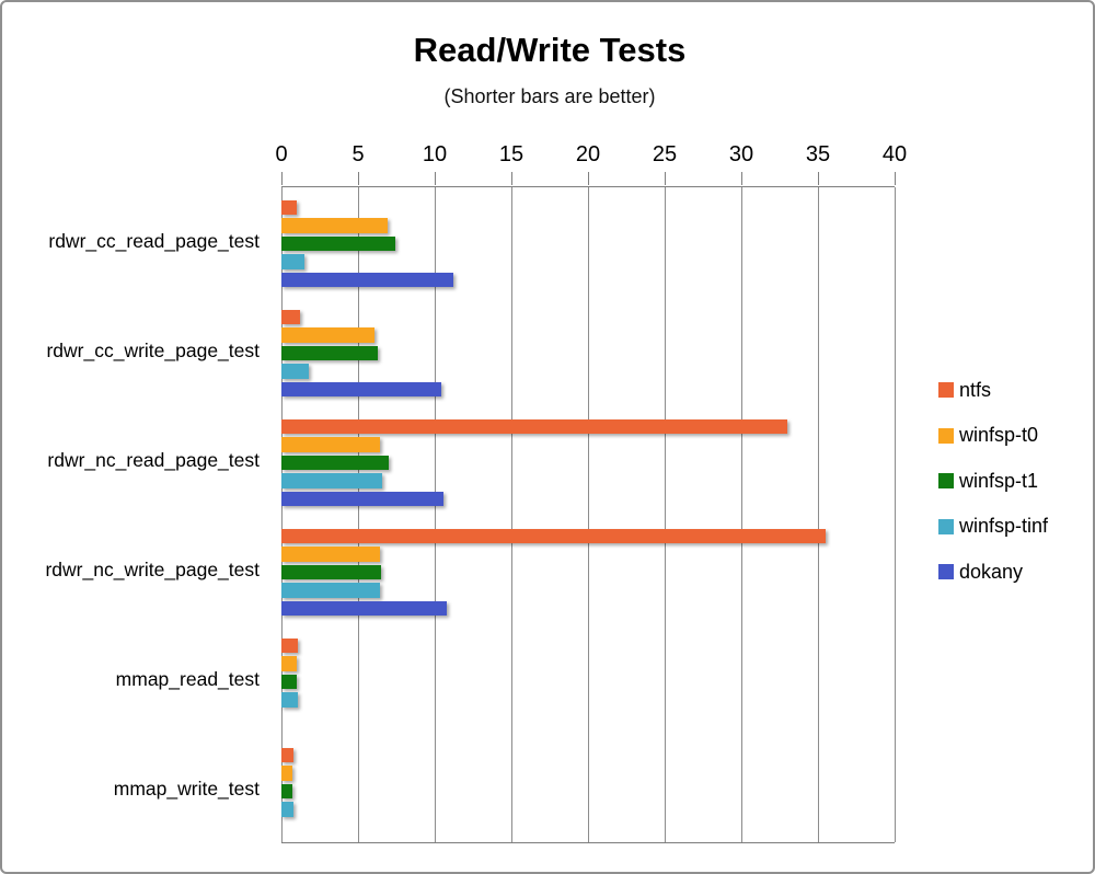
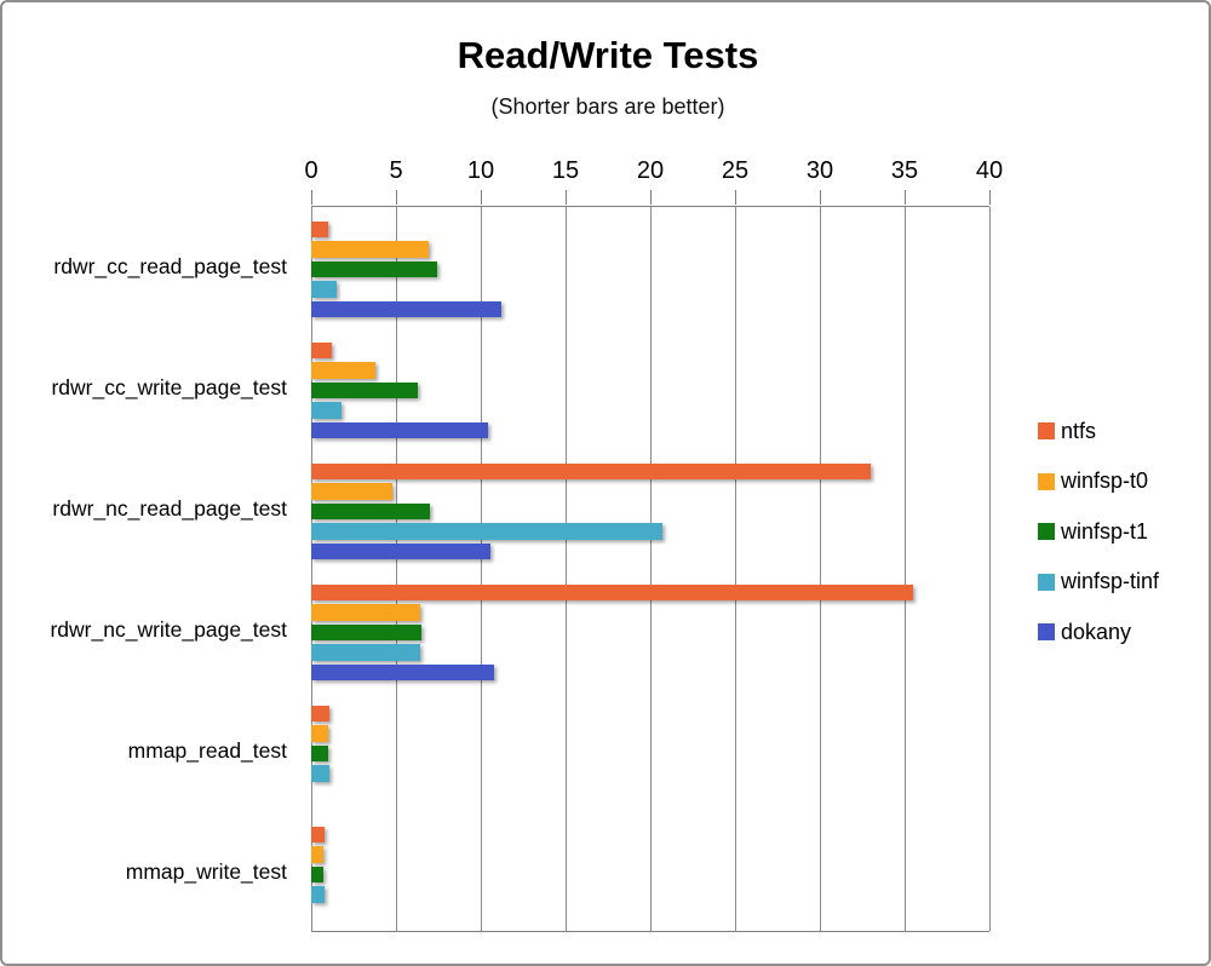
winfsp-t0/rdwr_cc_write_page_test: 6.1 -> 3.8
winfsp-t0/rdwr_nc_read_page_test: 6.4 -> 4.8
winfsp-tinf/rdwr_nc_read_page_test: 6.6 -> 20.7
